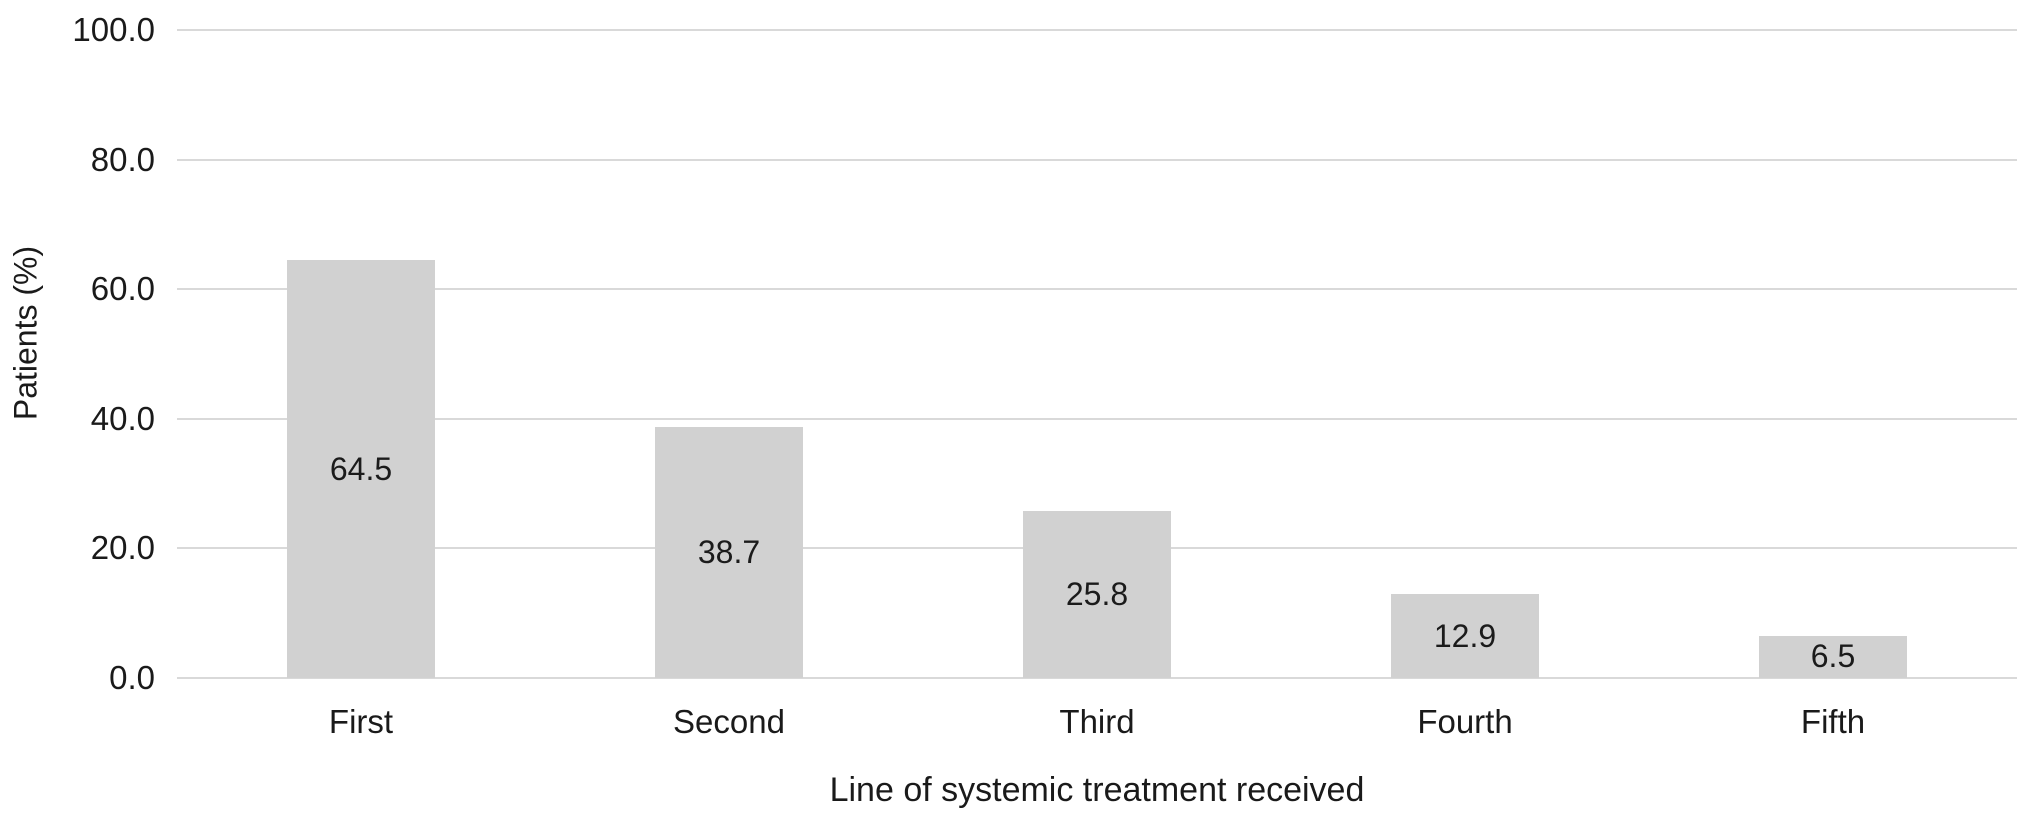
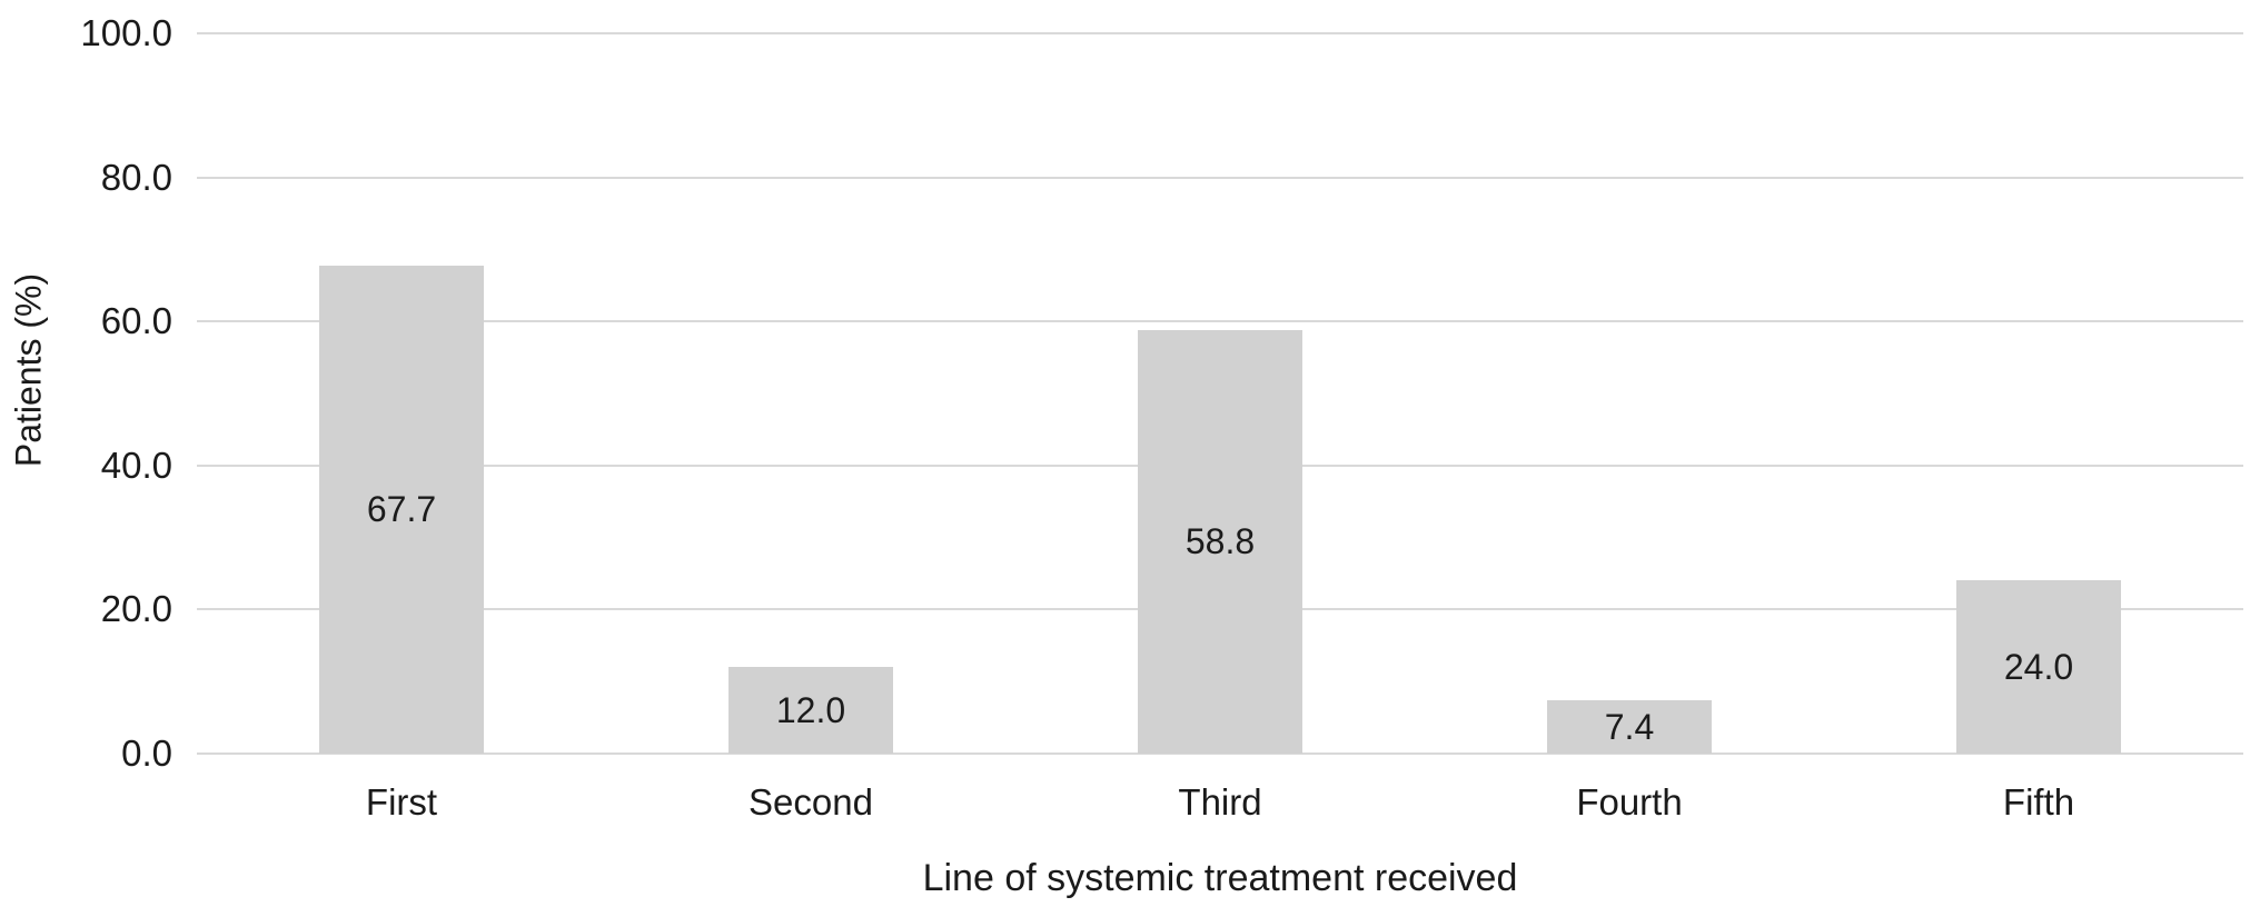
First: 64.5 -> 67.7
Second: 38.7 -> 12.0
Third: 25.8 -> 58.8
Fourth: 12.9 -> 7.4
Fifth: 6.5 -> 24.0
